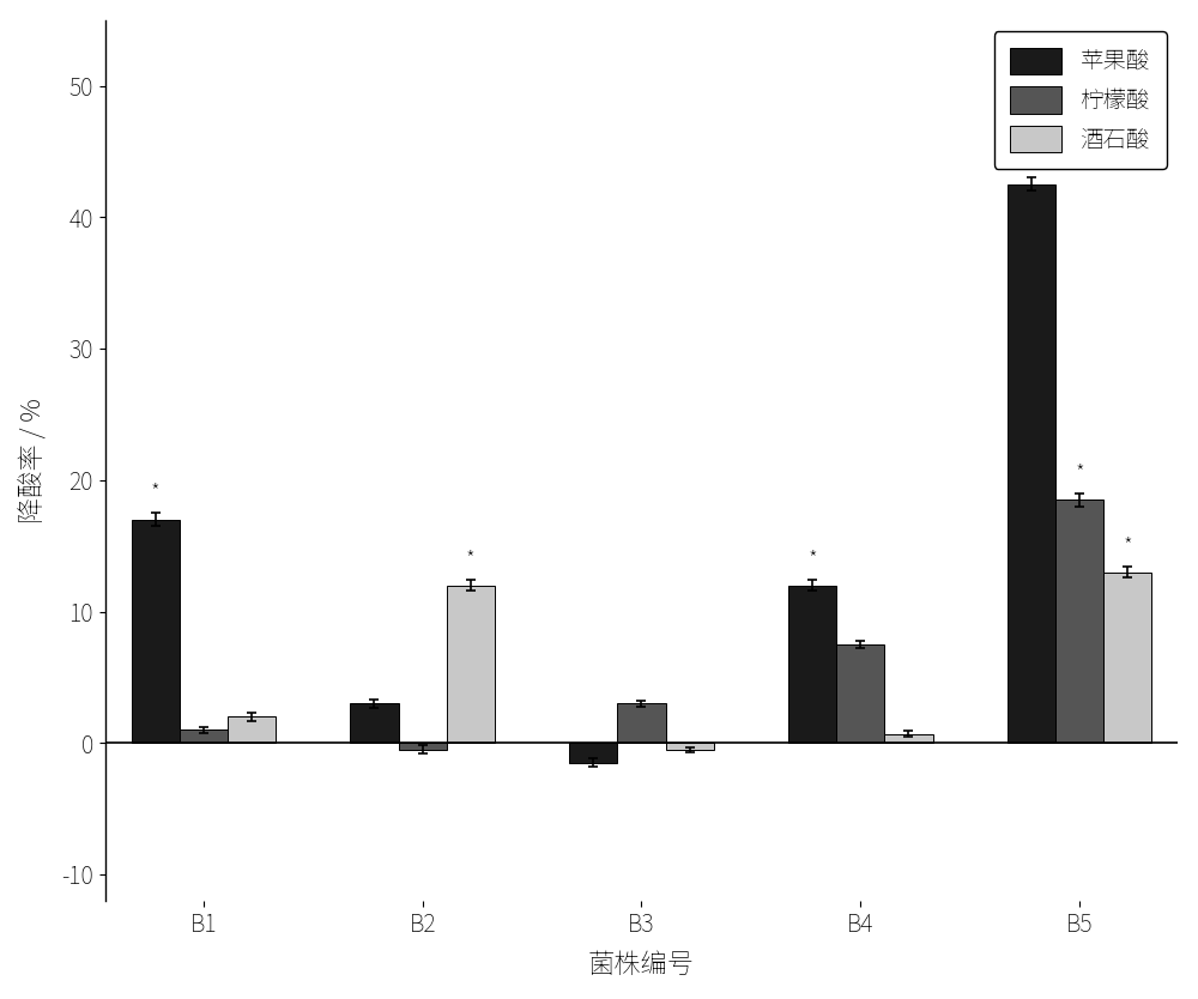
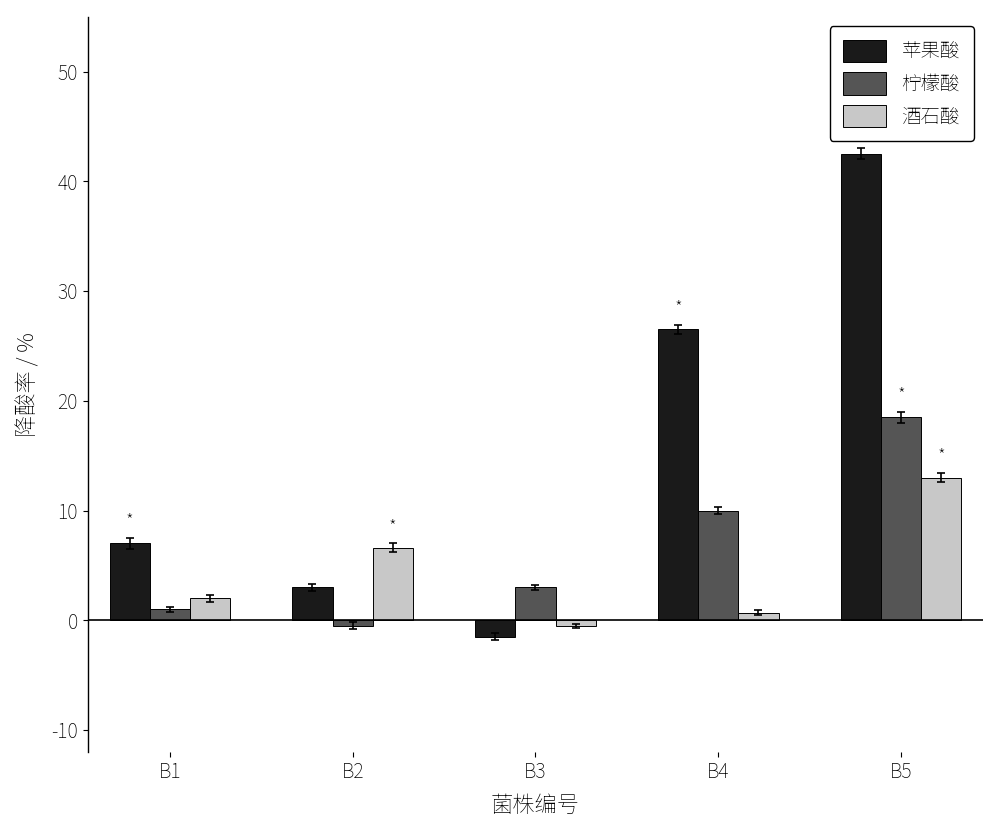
苹果酸/B1: 17.0 -> 7.0
酒石酸/B2: 12.0 -> 6.6
苹果酸/B4: 12.0 -> 26.5
柠檬酸/B4: 7.5 -> 10.0
